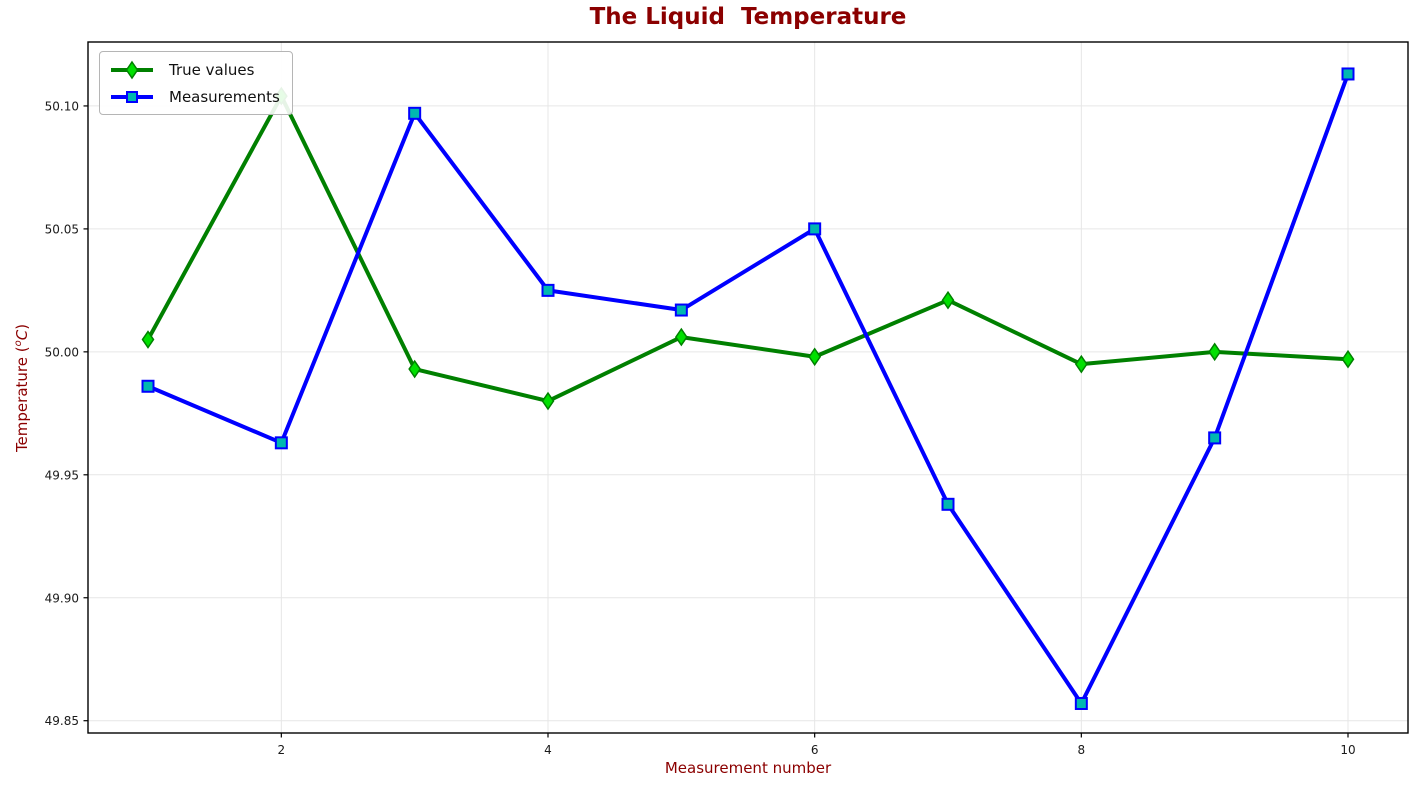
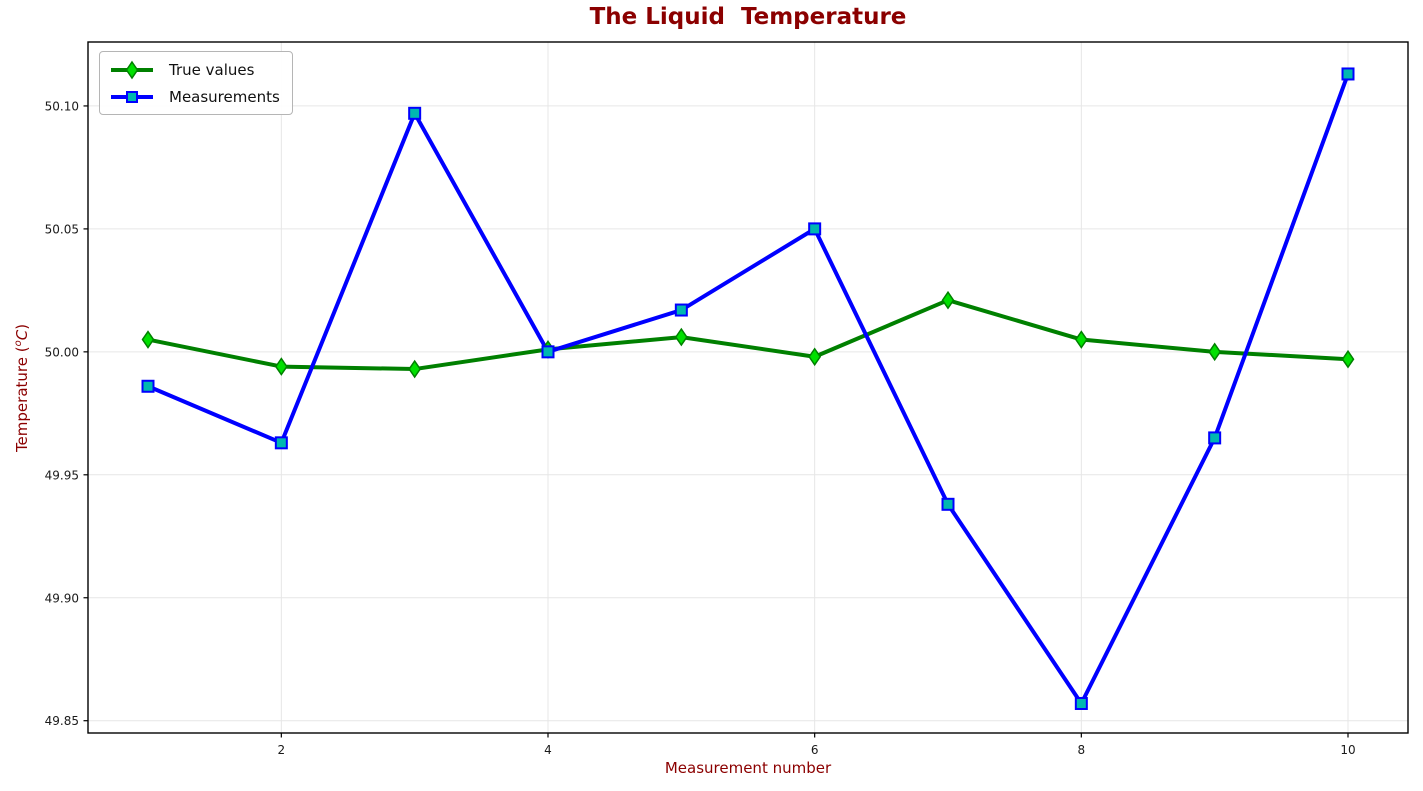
True values/2: 50.104 -> 49.994
True values/4: 49.980 -> 50.001
Measurements/4: 50.025 -> 50.000
True values/8: 49.995 -> 50.005
